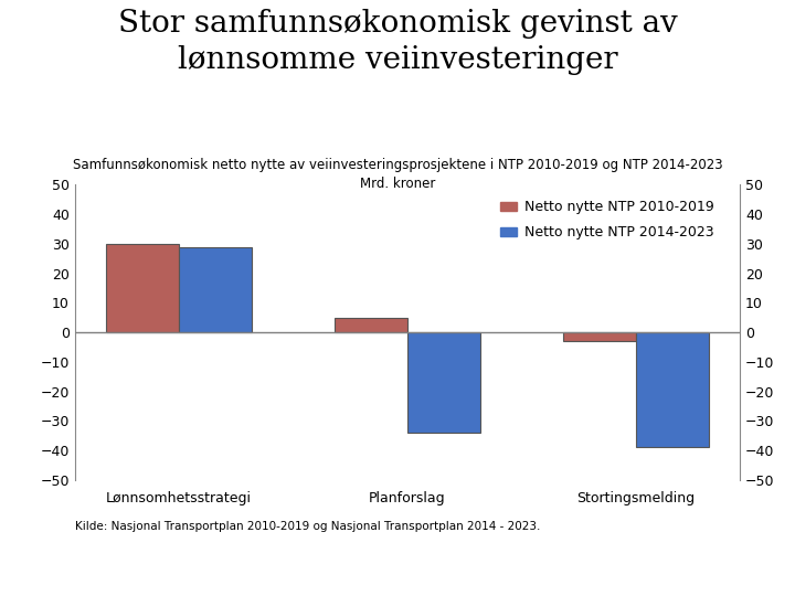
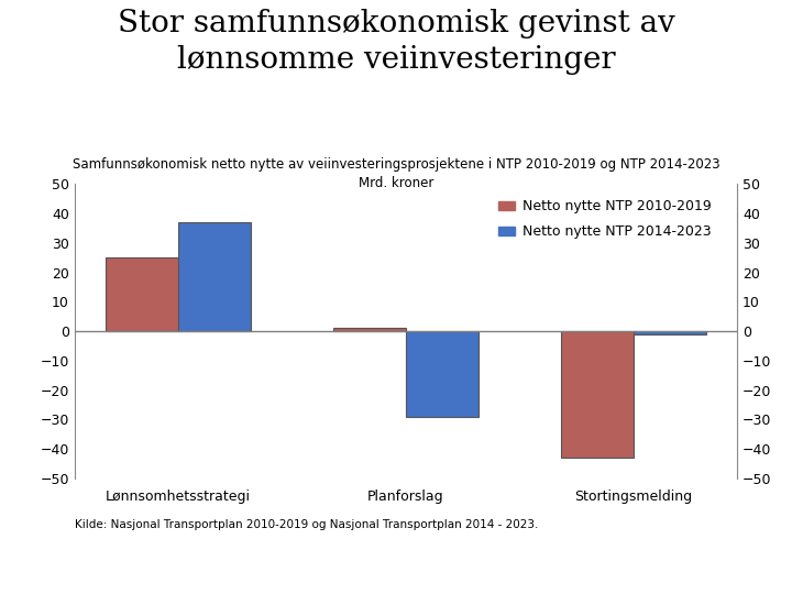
Netto nytte NTP 2010-2019/Lønnsomhetsstrategi: 30 -> 25
Netto nytte NTP 2014-2023/Lønnsomhetsstrategi: 29 -> 37
Netto nytte NTP 2010-2019/Planforslag: 5 -> 1
Netto nytte NTP 2014-2023/Planforslag: -34 -> -29
Netto nytte NTP 2010-2019/Stortingsmelding: -3 -> -43
Netto nytte NTP 2014-2023/Stortingsmelding: -39 -> -1
